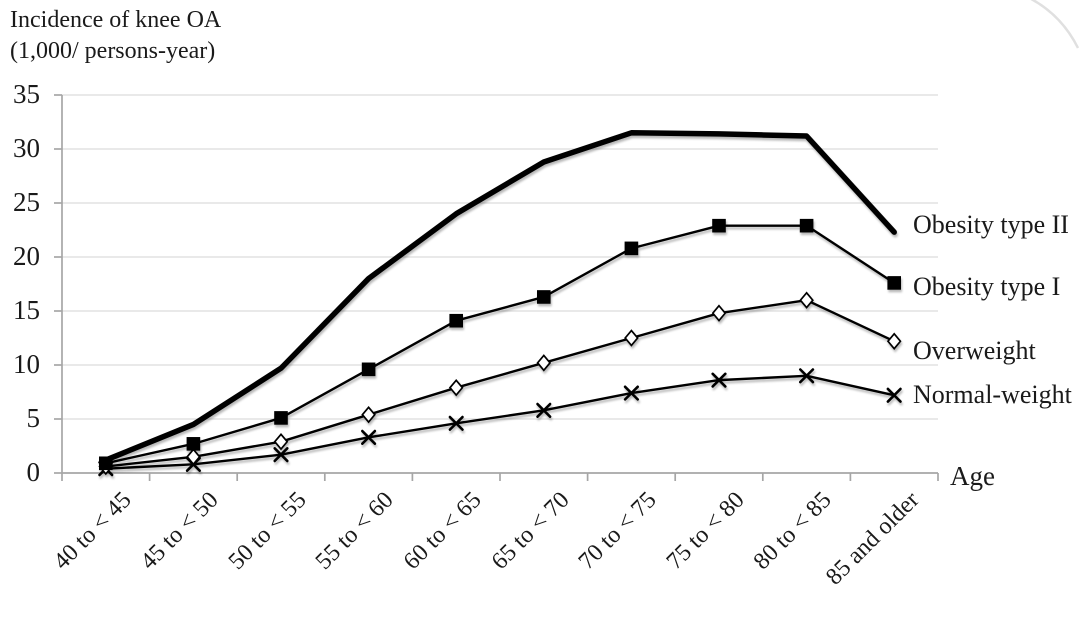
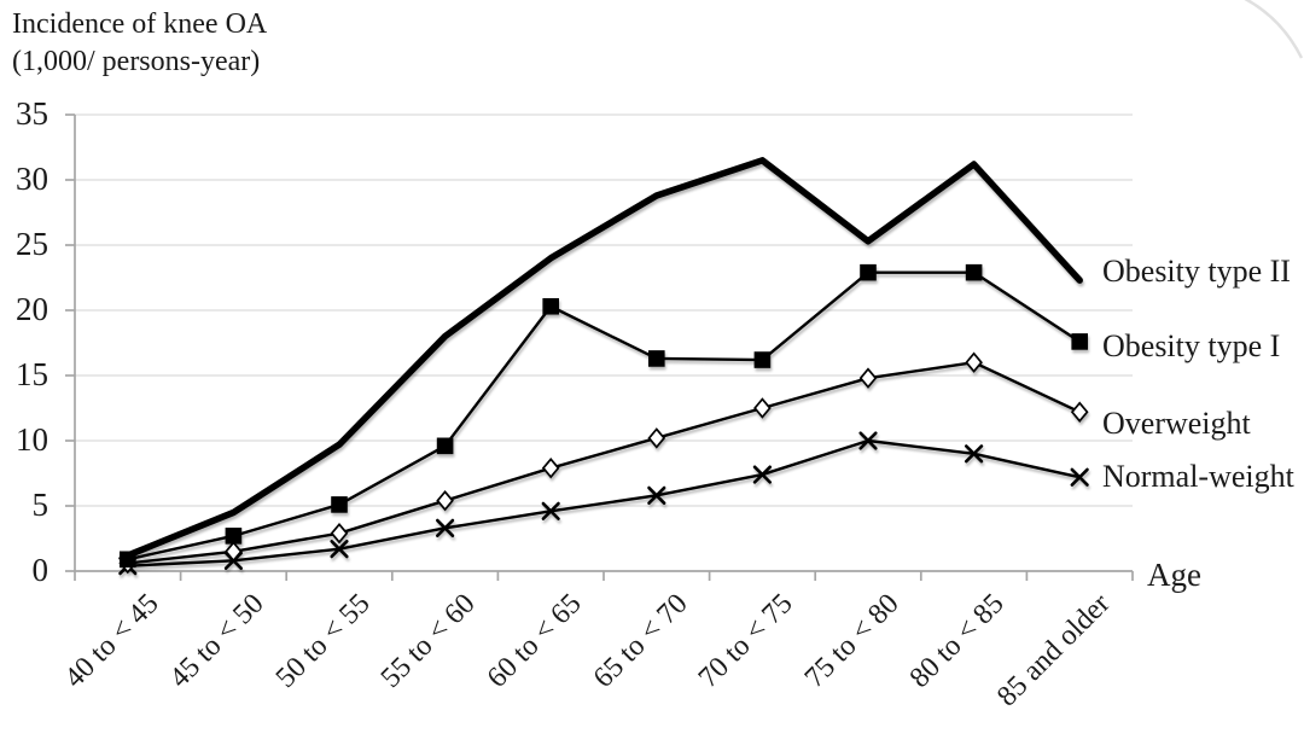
Obesity type I/60 to < 65: 14.1 -> 20.3
Obesity type I/70 to < 75: 20.8 -> 16.2
Normal-weight/75 to < 80: 8.6 -> 10.0
Obesity type II/75 to < 80: 31.4 -> 25.3
